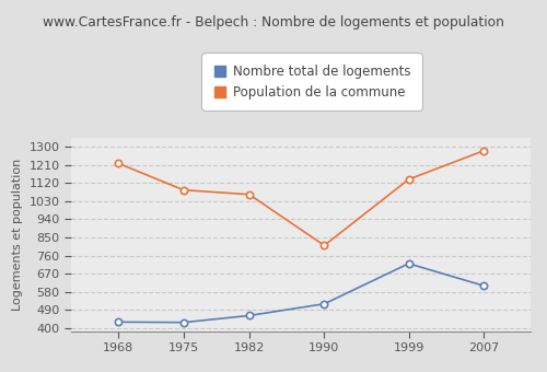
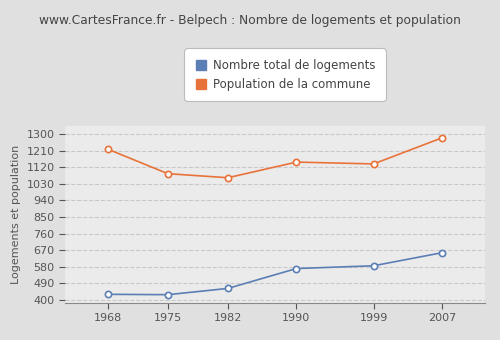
Nombre total de logements/1990: 520 -> 570
Population de la commune/1990: 810 -> 1150
Nombre total de logements/1999: 720 -> 580
Nombre total de logements/2007: 610 -> 660
